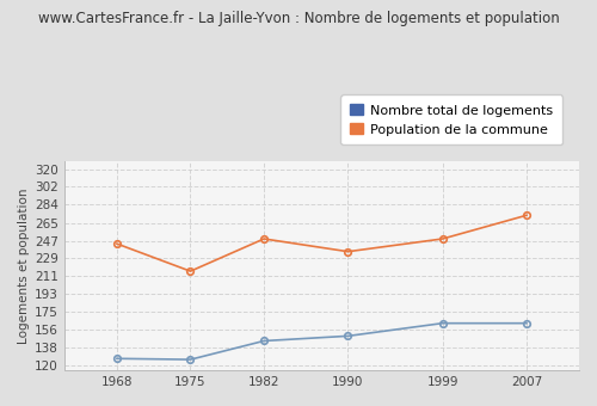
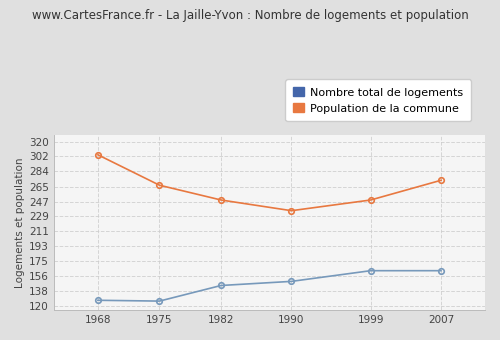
Population de la commune/1968: 244 -> 304
Population de la commune/1975: 216 -> 267
